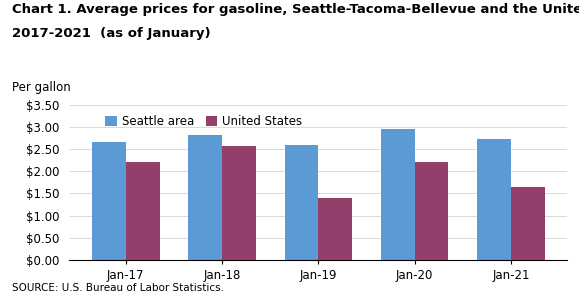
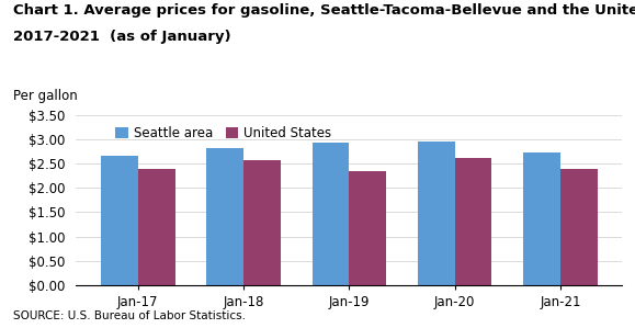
United States/Jan-17: $2.20 -> $2.40
Seattle area/Jan-19: $2.60 -> $2.93
United States/Jan-19: $1.40 -> $2.35
United States/Jan-20: $2.20 -> $2.61
United States/Jan-21: $1.65 -> $2.39
